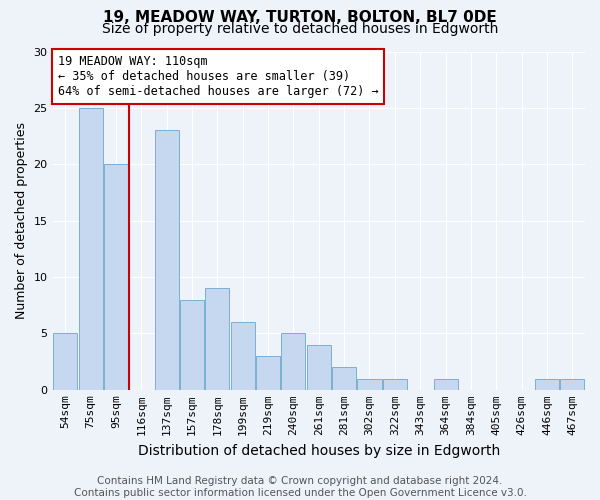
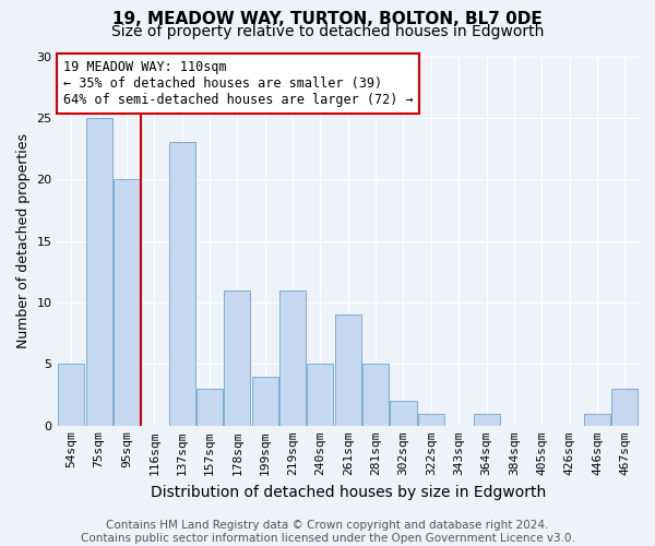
157sqm: 8 -> 3
178sqm: 9 -> 11
199sqm: 6 -> 4
219sqm: 3 -> 11
261sqm: 4 -> 9
281sqm: 2 -> 5
302sqm: 1 -> 2
467sqm: 1 -> 3
